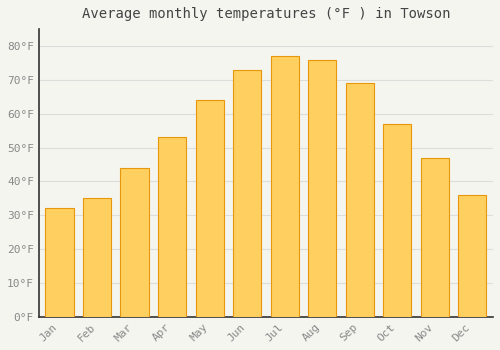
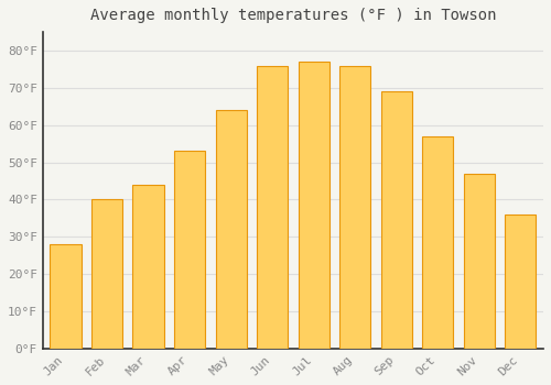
Jan: 32°F -> 28°F
Feb: 35°F -> 40°F
Jun: 73°F -> 76°F
